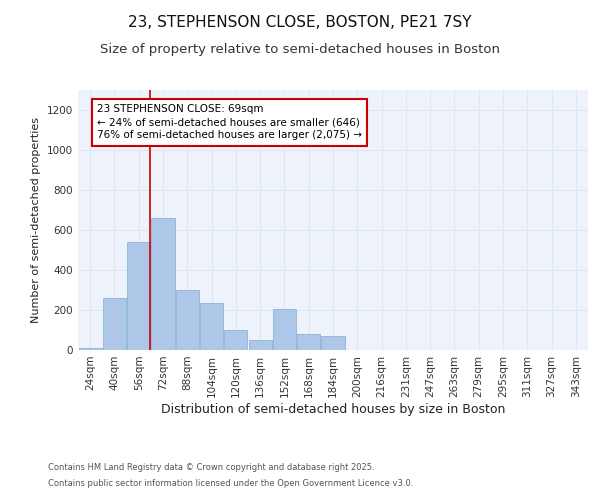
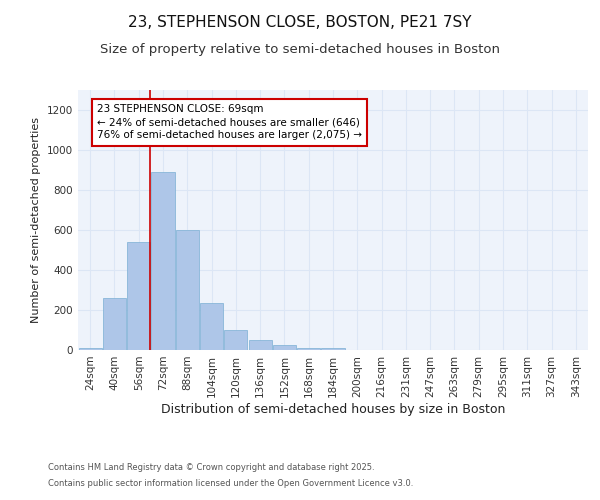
72sqm: 660 -> 890
88sqm: 300 -> 600
152sqm: 205 -> 25
168sqm: 80 -> 10
184sqm: 70 -> 10
